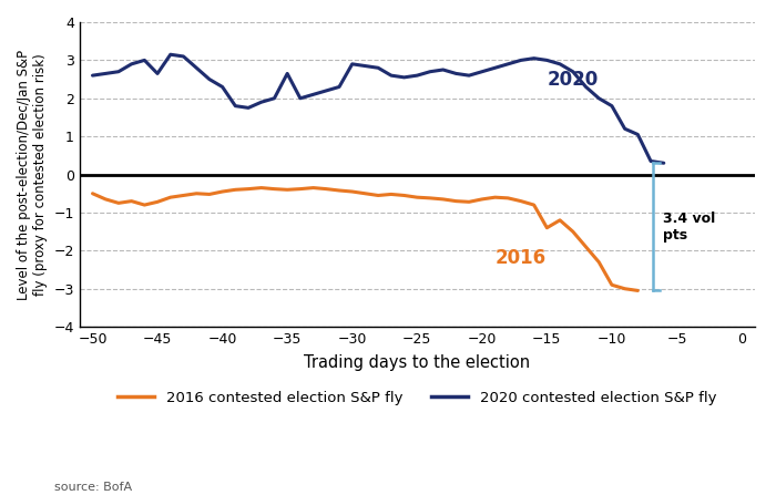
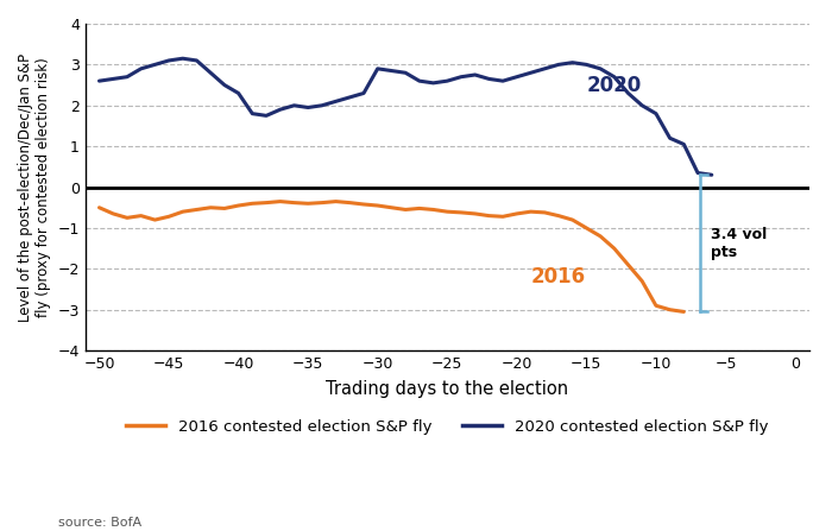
2020 contested election S&P fly/−45: 2.65 -> 3.10
2020 contested election S&P fly/−35: 2.65 -> 1.95
2016 contested election S&P fly/−15: -1.40 -> -1.00
